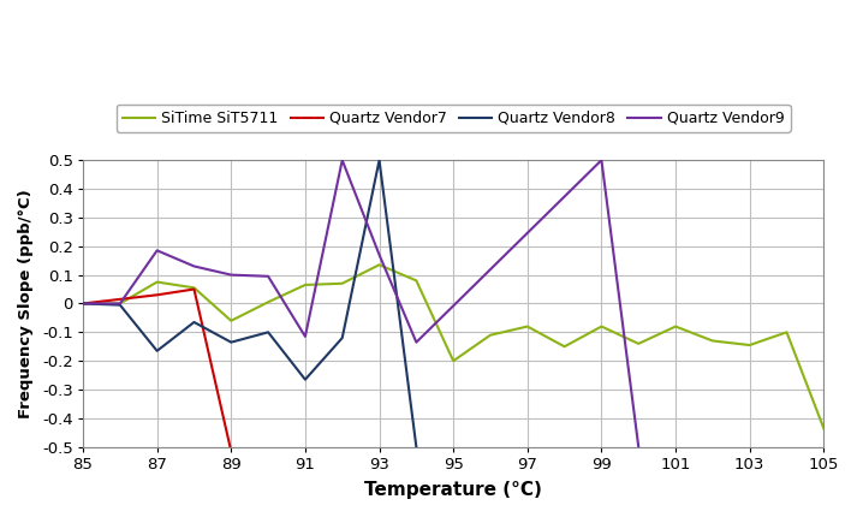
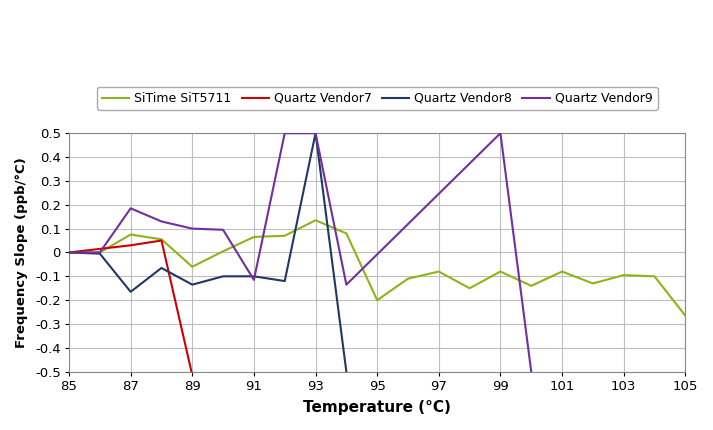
Quartz Vendor8/91: -0.265 -> -0.100
Quartz Vendor9/93: 0.170 -> 0.500
SiTime SiT5711/103: -0.145 -> -0.095
SiTime SiT5711/105: -0.435 -> -0.265
